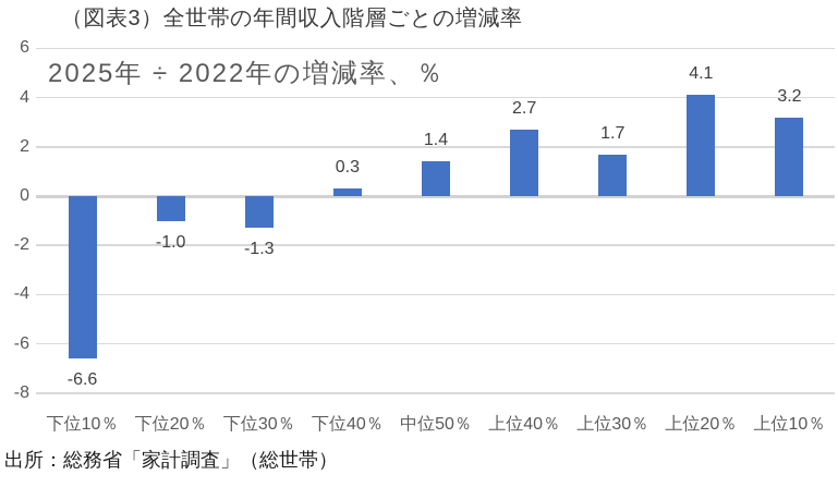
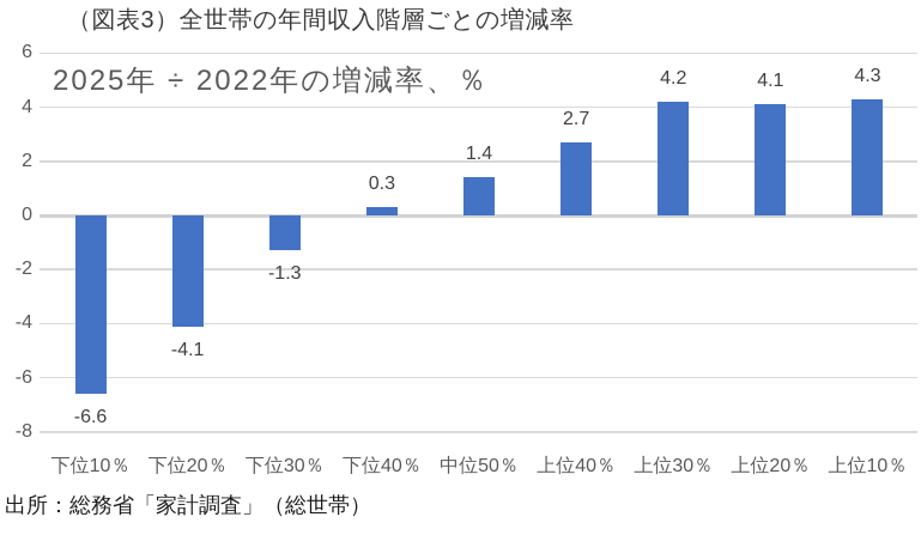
下位20％: -1.0 -> -4.1
上位30％: 1.7 -> 4.2
上位10％: 3.2 -> 4.3
